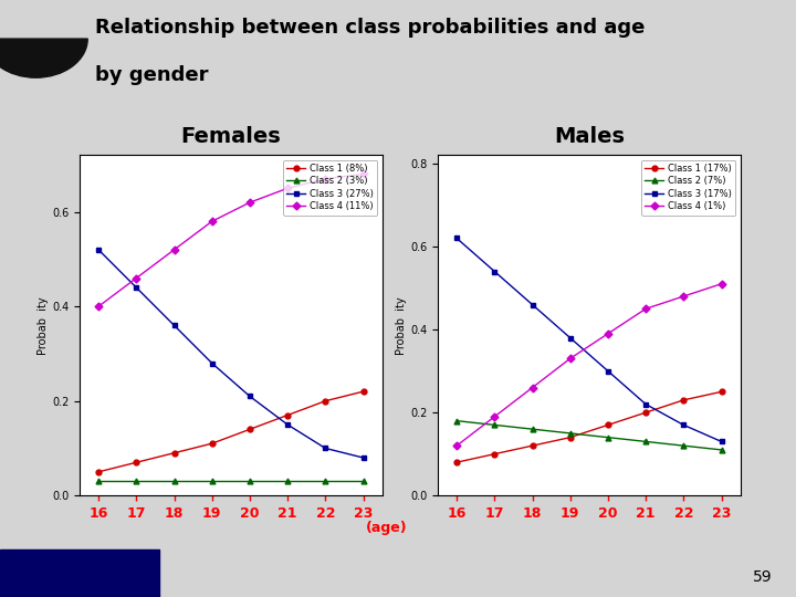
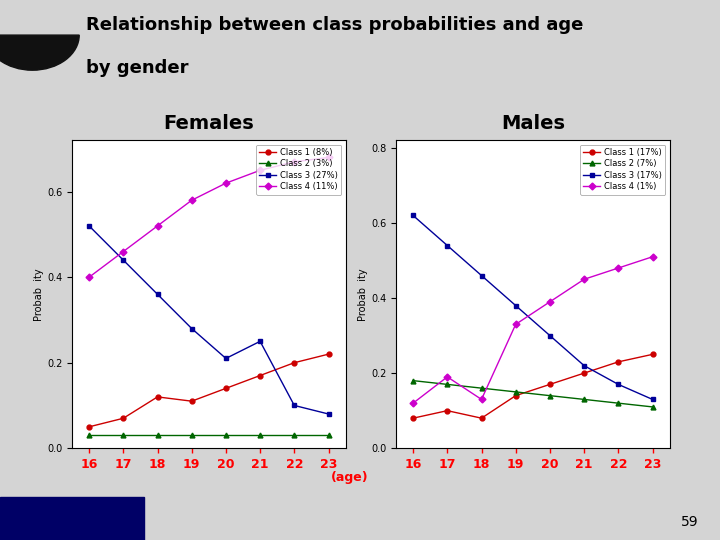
Females/Class 1 (8%)/18: 0.09 -> 0.12
Females/Class 3 (27%)/21: 0.15 -> 0.25
Males/Class 1 (17%)/18: 0.12 -> 0.08
Males/Class 4 (1%)/18: 0.26 -> 0.13
